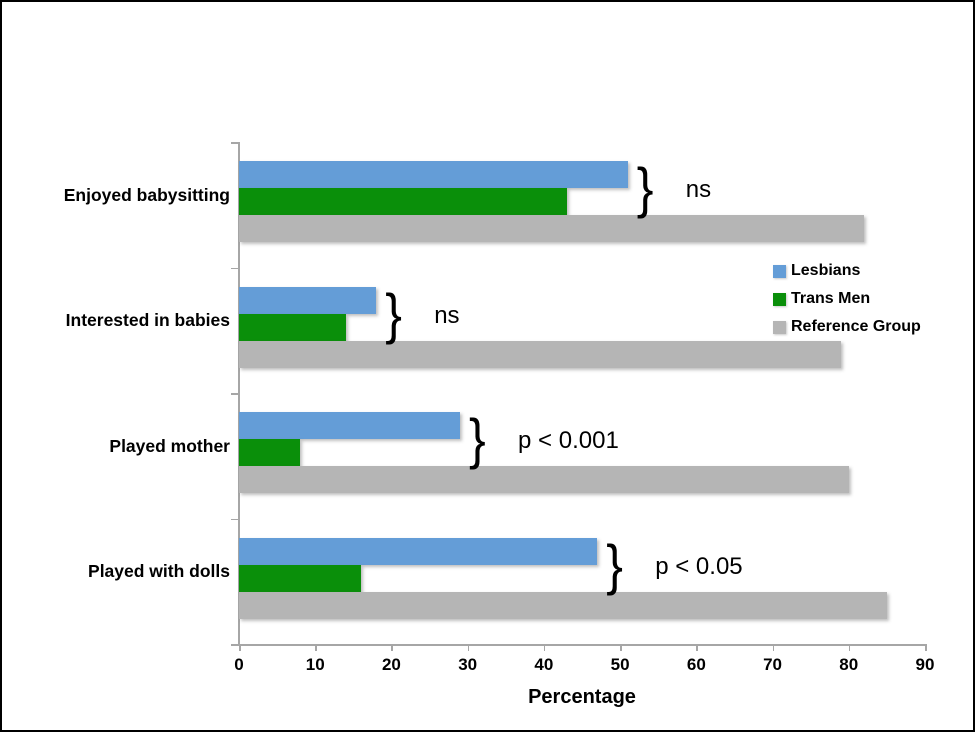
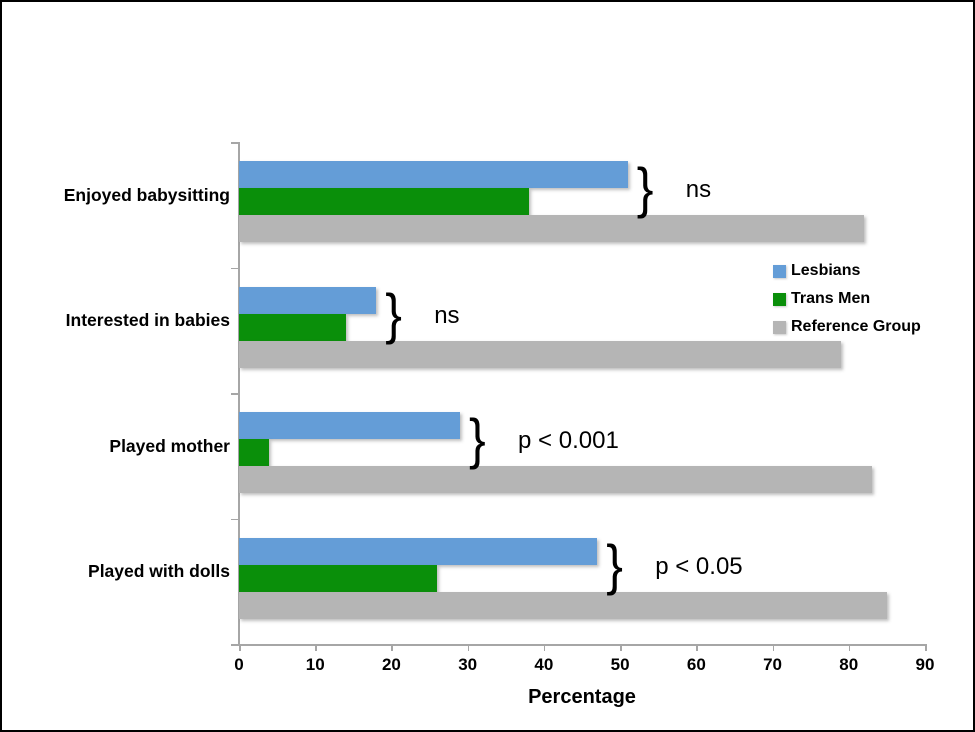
Trans Men/Enjoyed babysitting: 43 -> 38
Trans Men/Played mother: 8 -> 4
Reference Group/Played mother: 80 -> 83
Trans Men/Played with dolls: 16 -> 26
